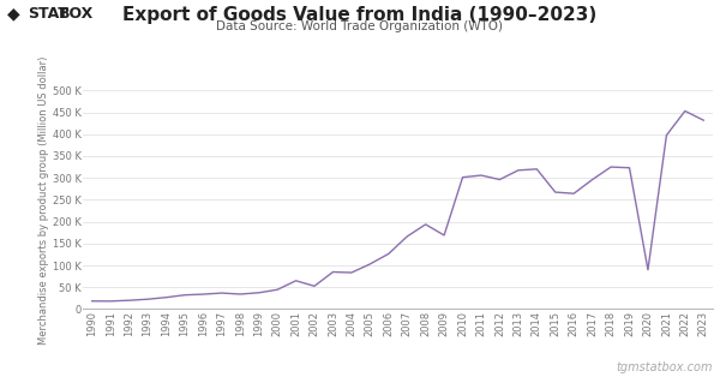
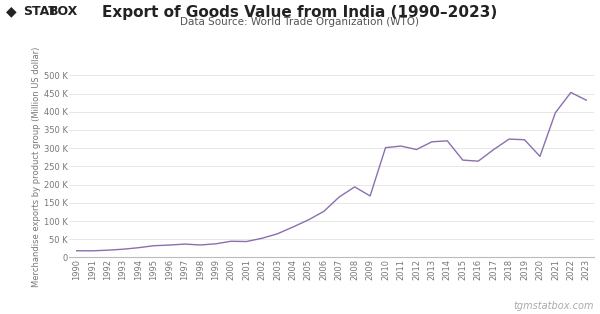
2001: 65 K -> 44 K
2003: 85 K -> 65 K
2020: 90 K -> 278 K
